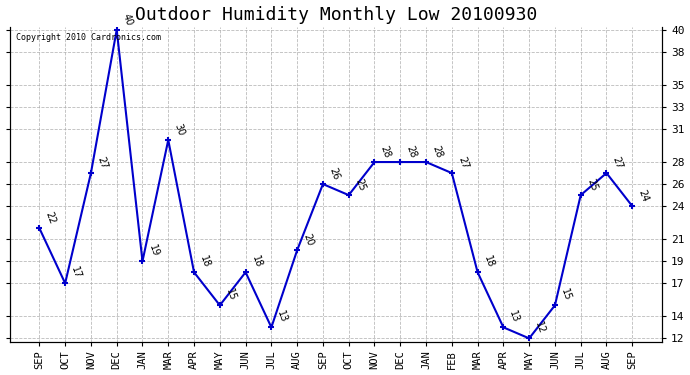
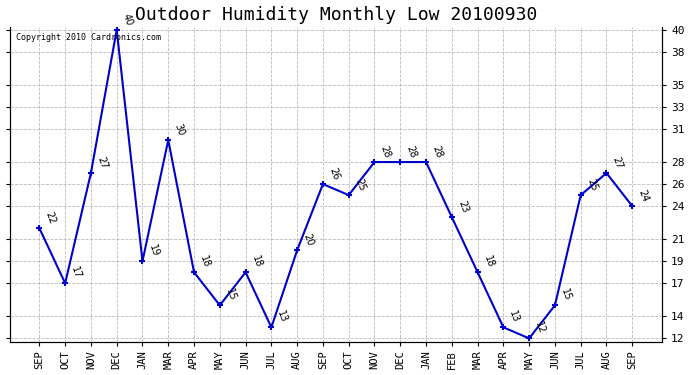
FEB: 27 -> 23
